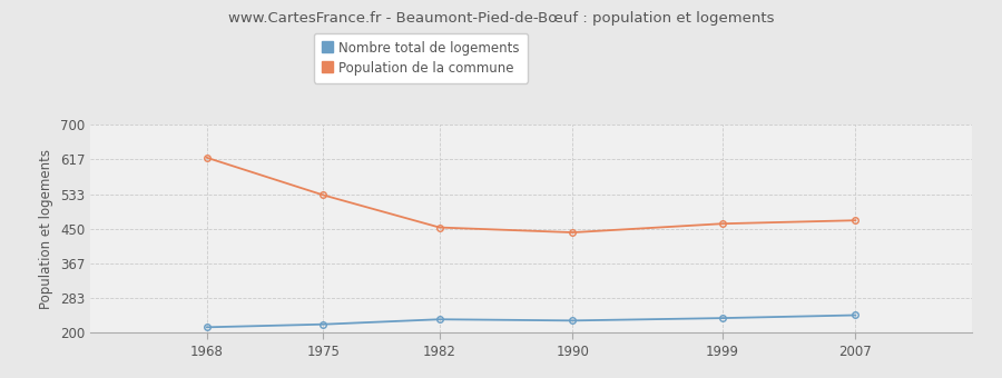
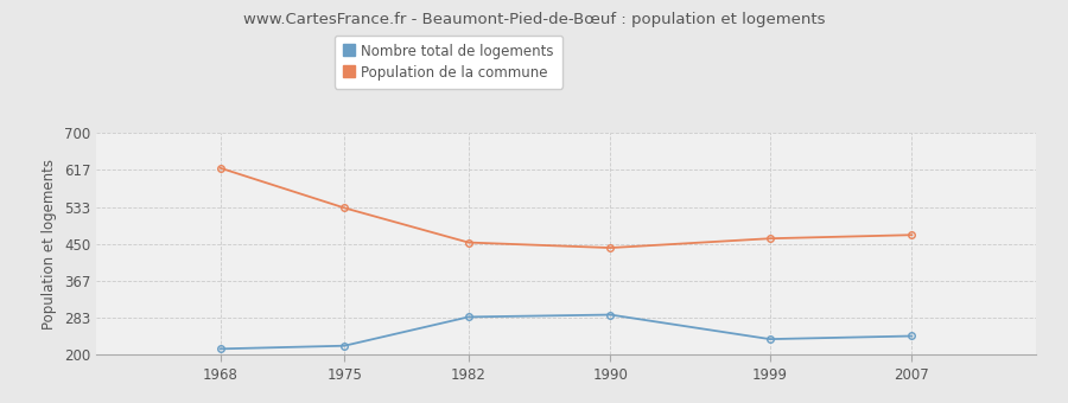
Nombre total de logements/1982: 232 -> 285
Nombre total de logements/1990: 229 -> 290
